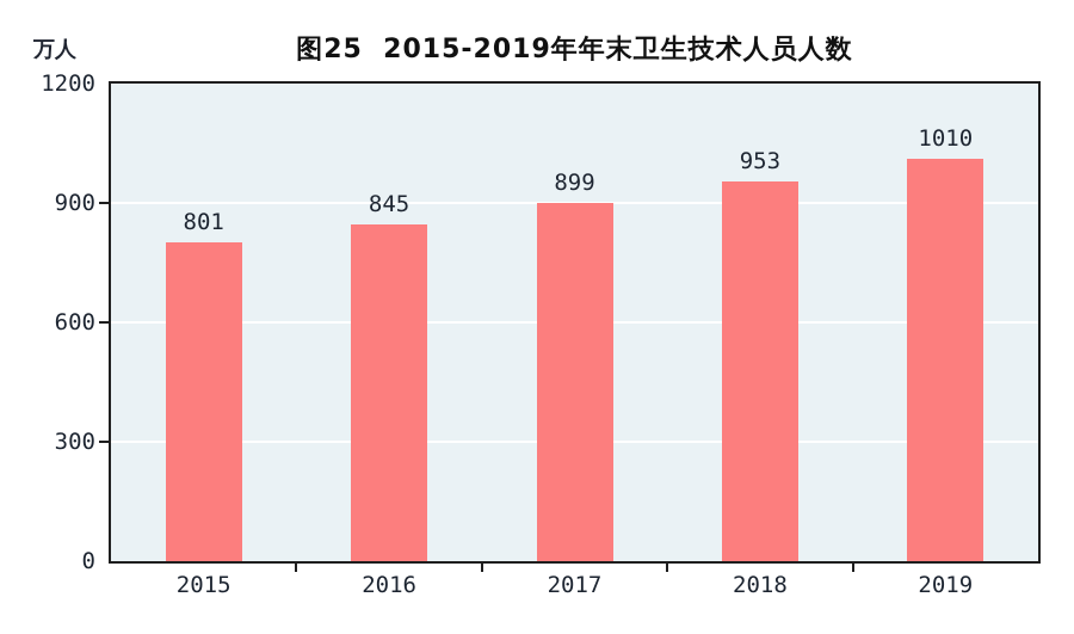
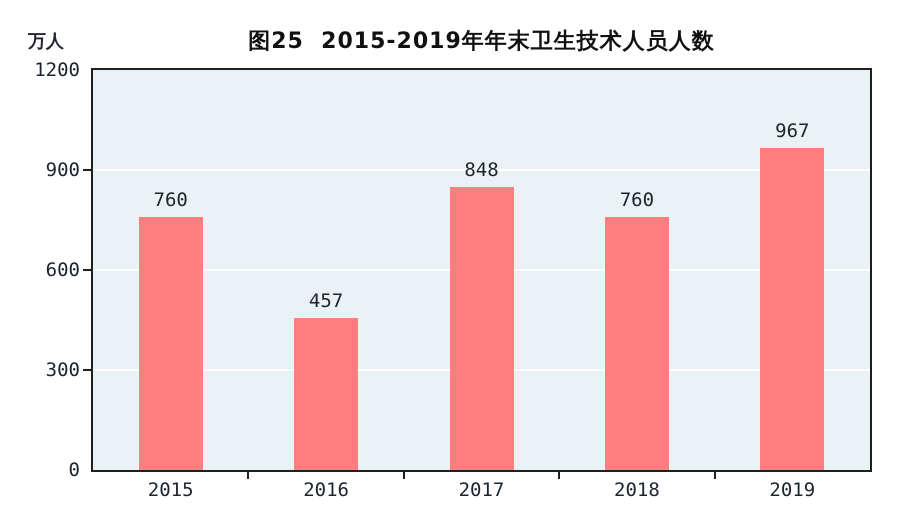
2015: 801 -> 760
2016: 845 -> 457
2017: 899 -> 848
2018: 953 -> 760
2019: 1010 -> 967
